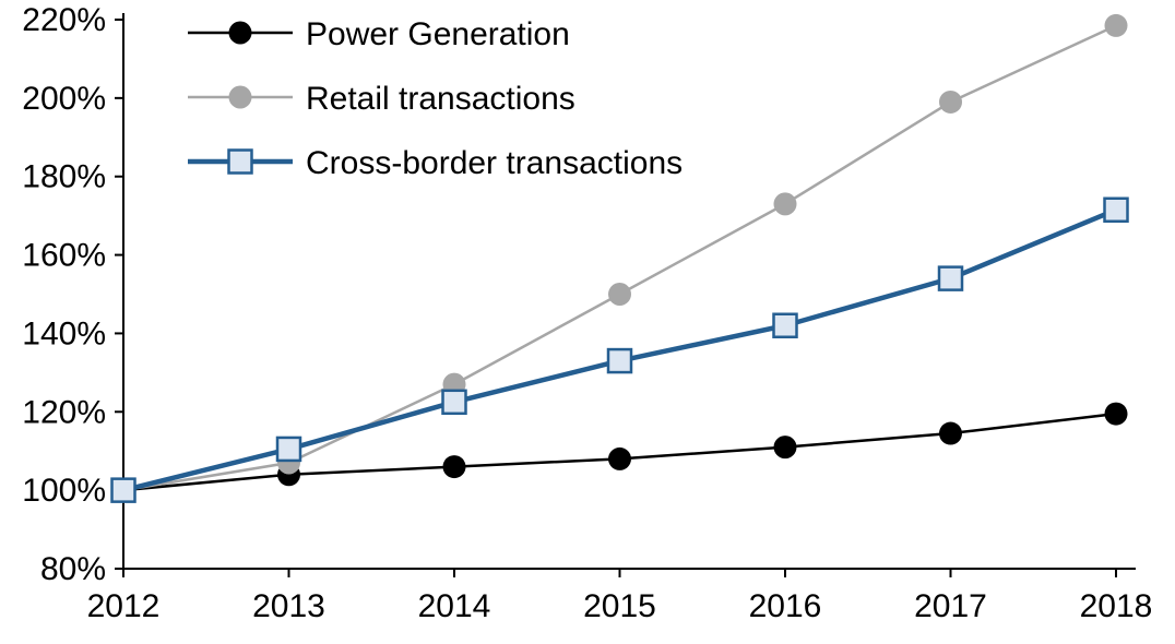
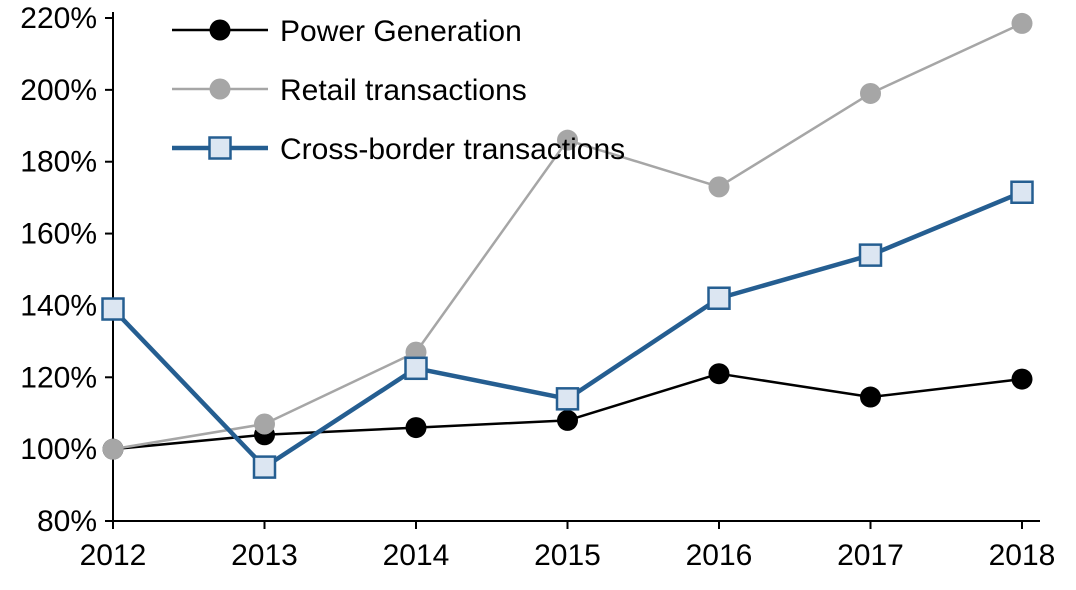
Cross-border transactions/2012: 100% -> 139%
Cross-border transactions/2013: 110% -> 95%
Retail transactions/2015: 150% -> 186%
Cross-border transactions/2015: 133% -> 114%
Power Generation/2016: 111% -> 121%
